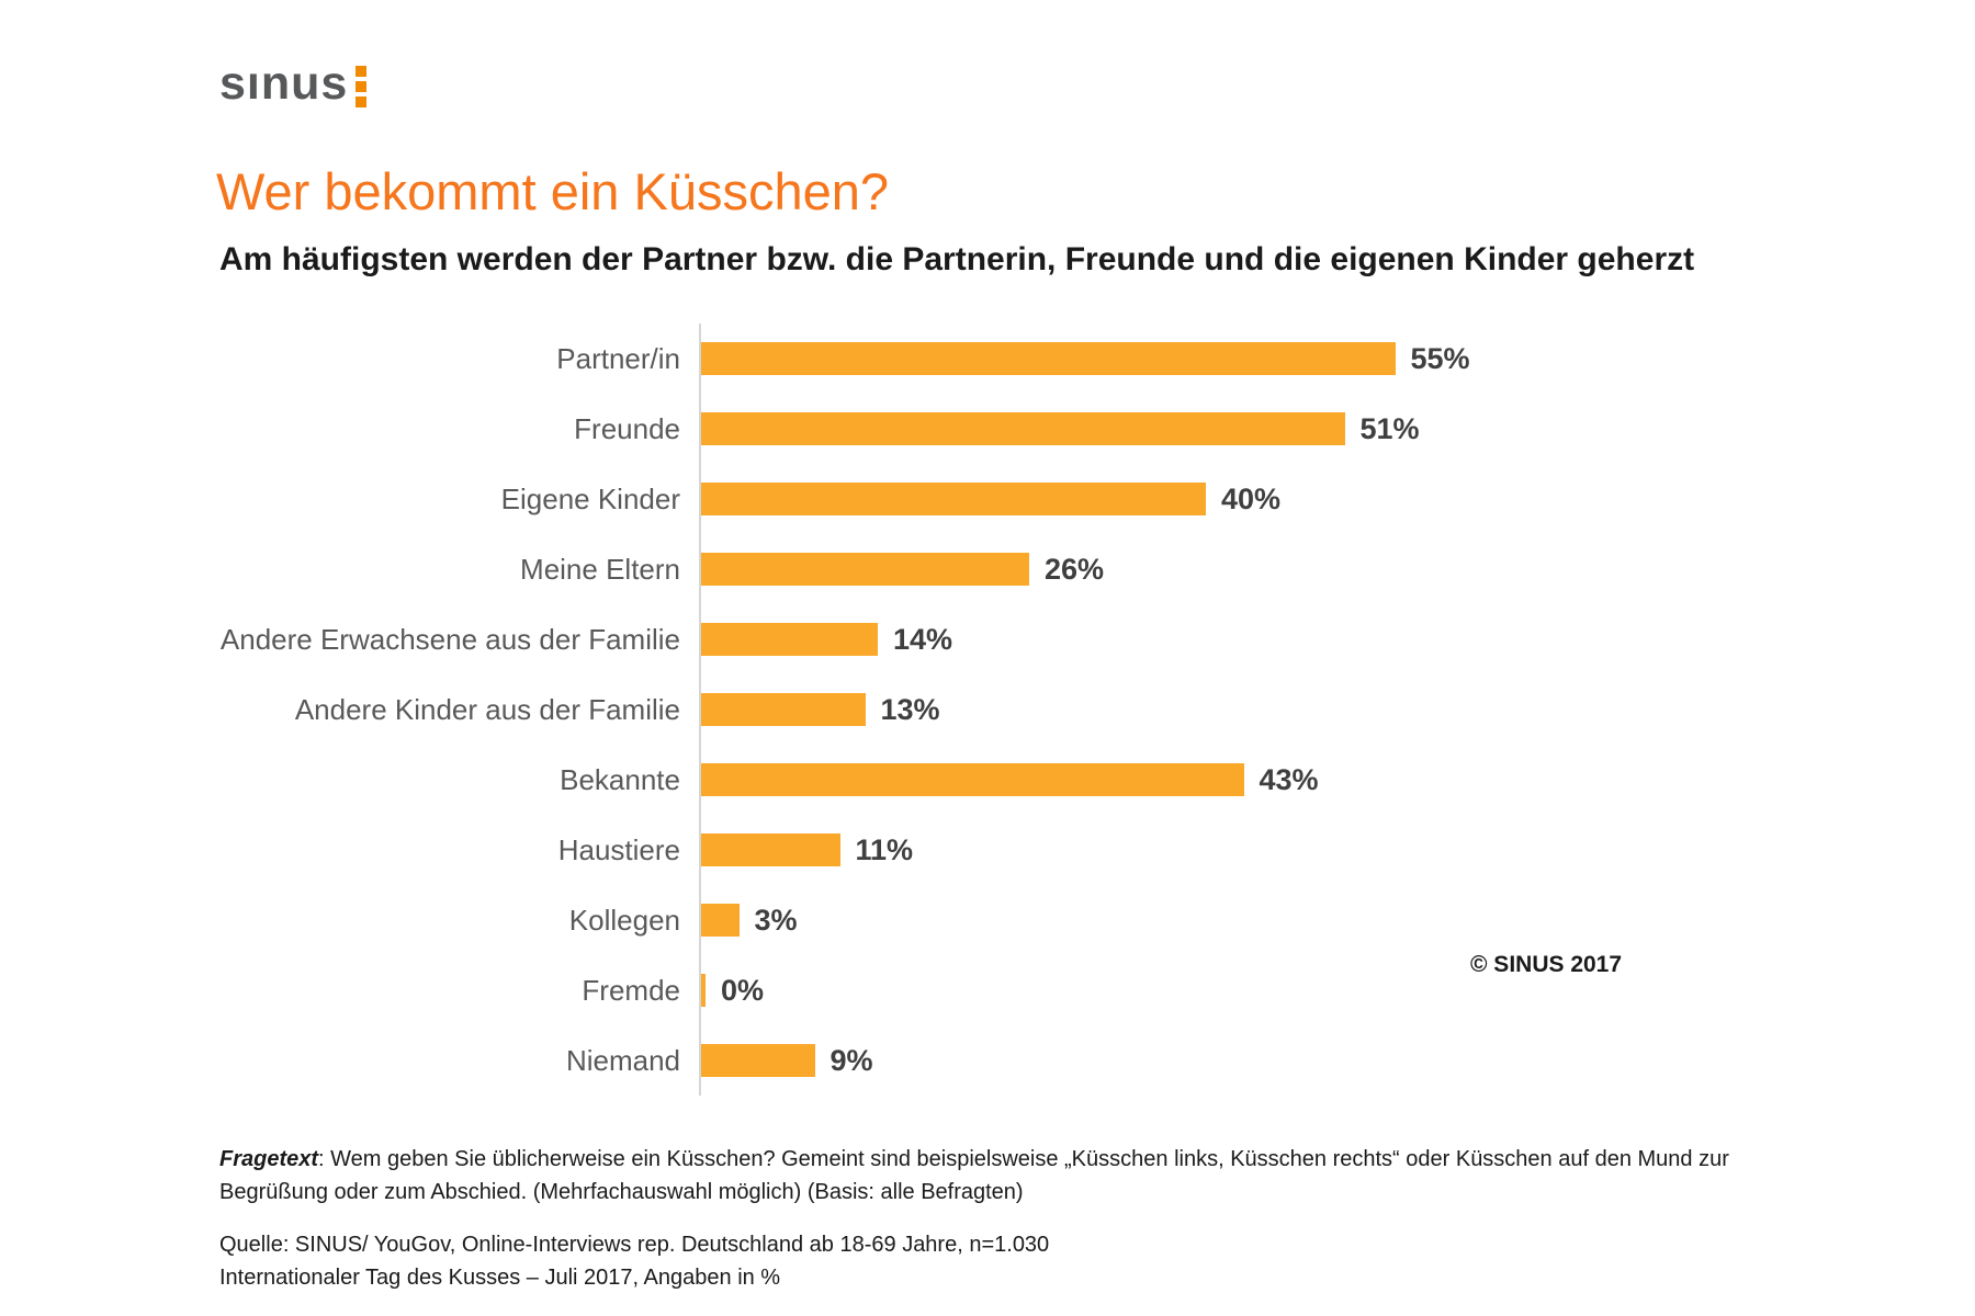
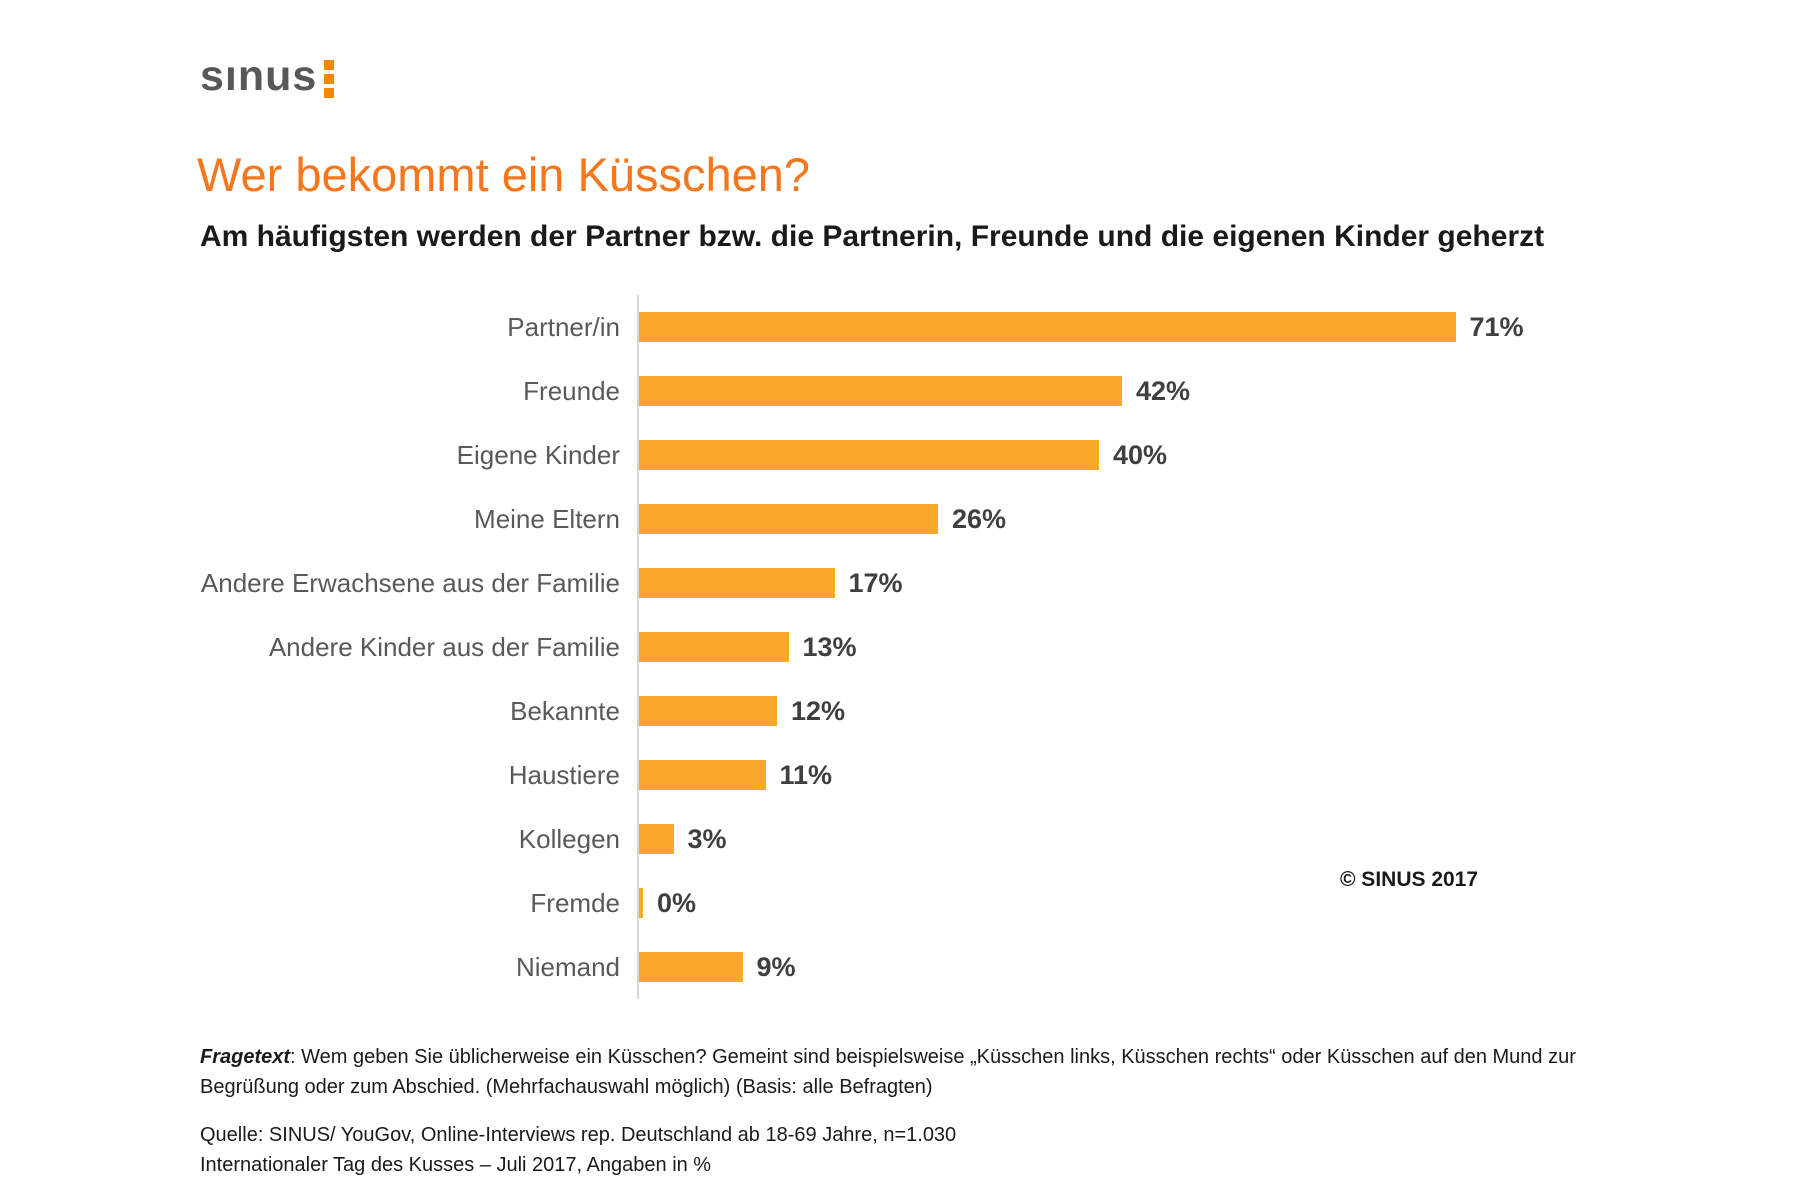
Partner/in: 55% -> 71%
Freunde: 51% -> 42%
Andere Erwachsene aus der Familie: 14% -> 17%
Bekannte: 43% -> 12%
